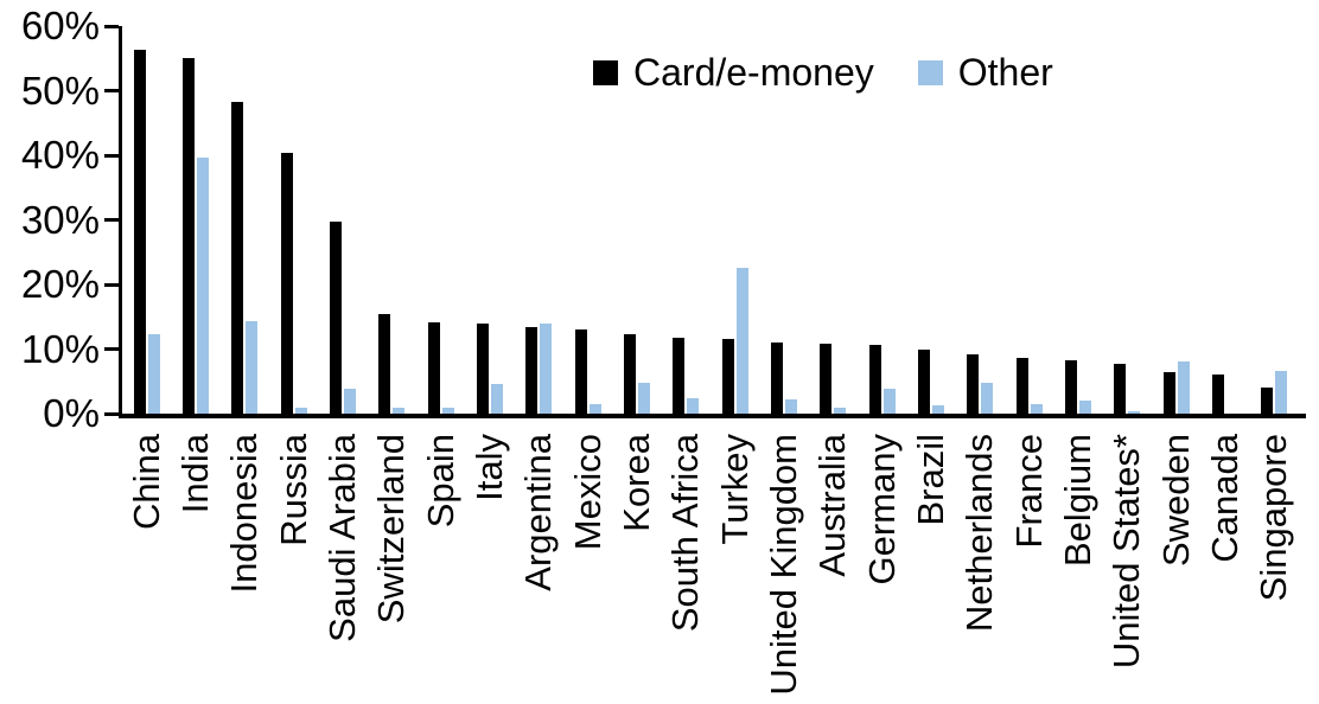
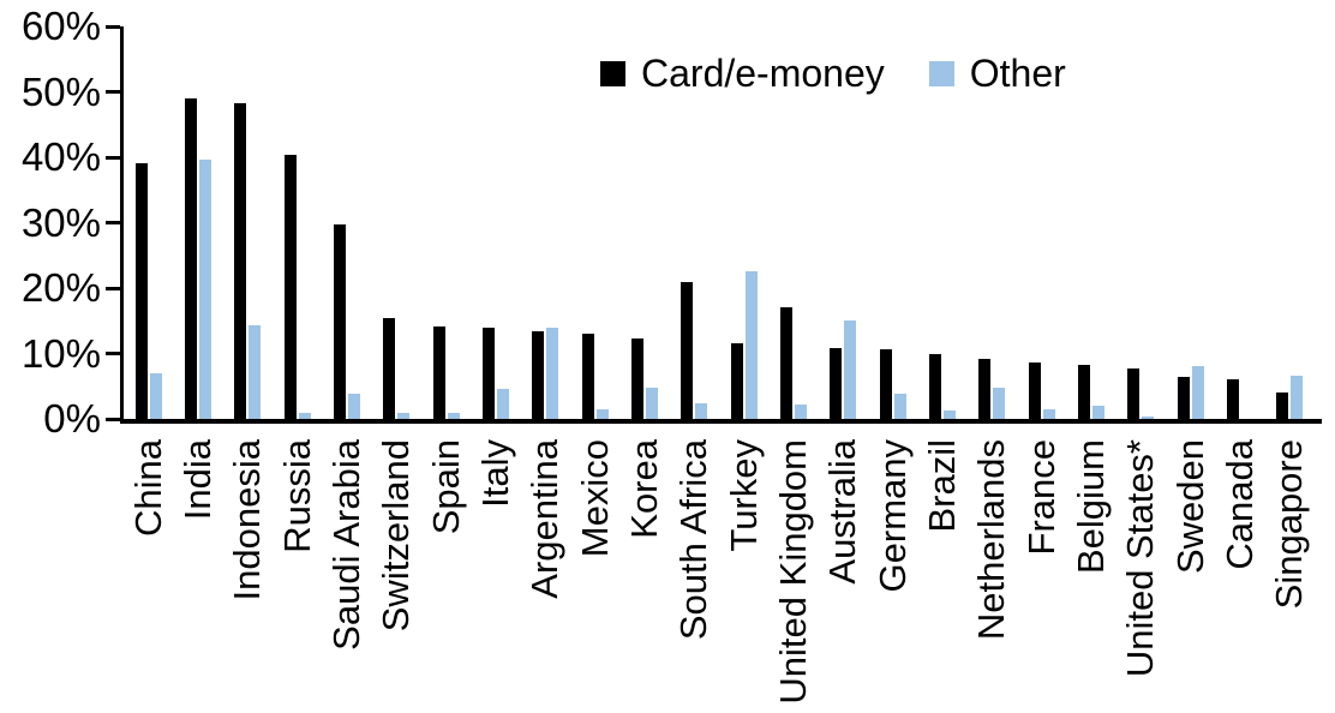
Card/e-money/China: 56% -> 39%
Other/China: 12% -> 7%
Card/e-money/India: 55% -> 49%
Card/e-money/South Africa: 12% -> 21%
Card/e-money/United Kingdom: 11% -> 17%
Other/Australia: 1% -> 15%
